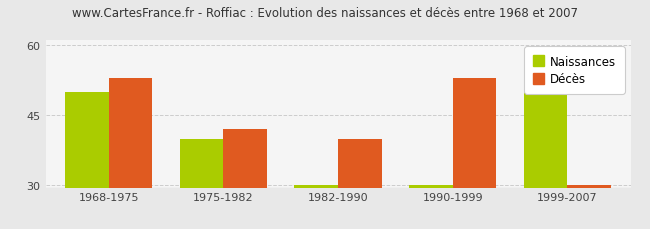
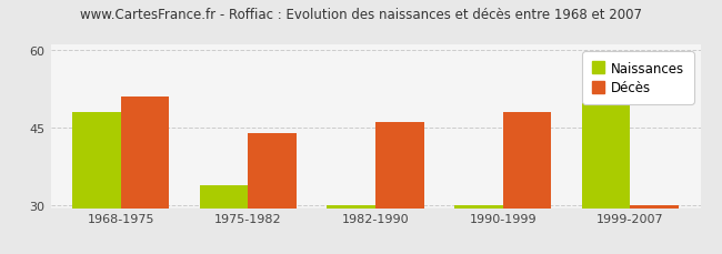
Naissances/1968-1975: 50 -> 48
Décès/1968-1975: 53 -> 51
Naissances/1975-1982: 40 -> 34
Décès/1975-1982: 42 -> 44
Décès/1982-1990: 40 -> 46
Décès/1990-1999: 53 -> 48
